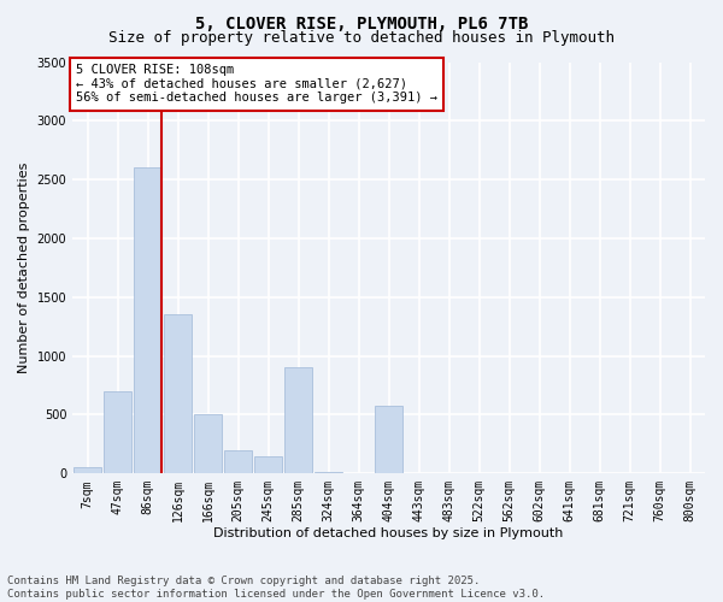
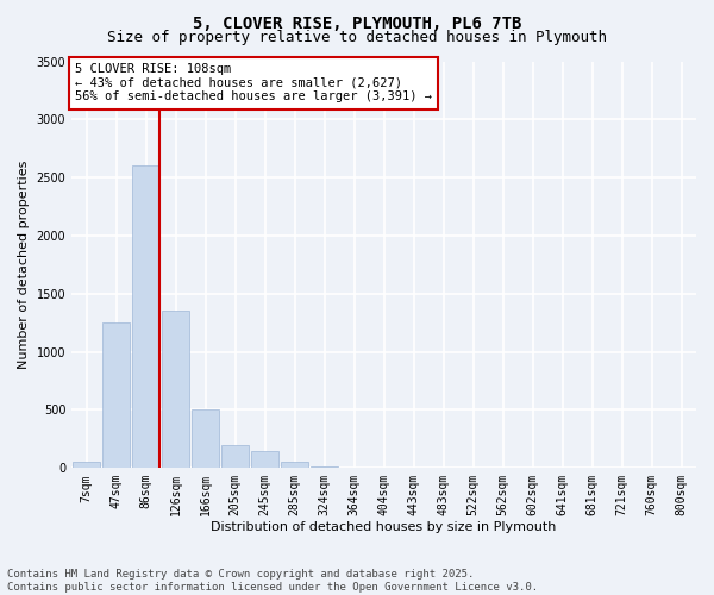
47sqm: 700 -> 1250
285sqm: 900 -> 60
404sqm: 580 -> 0
